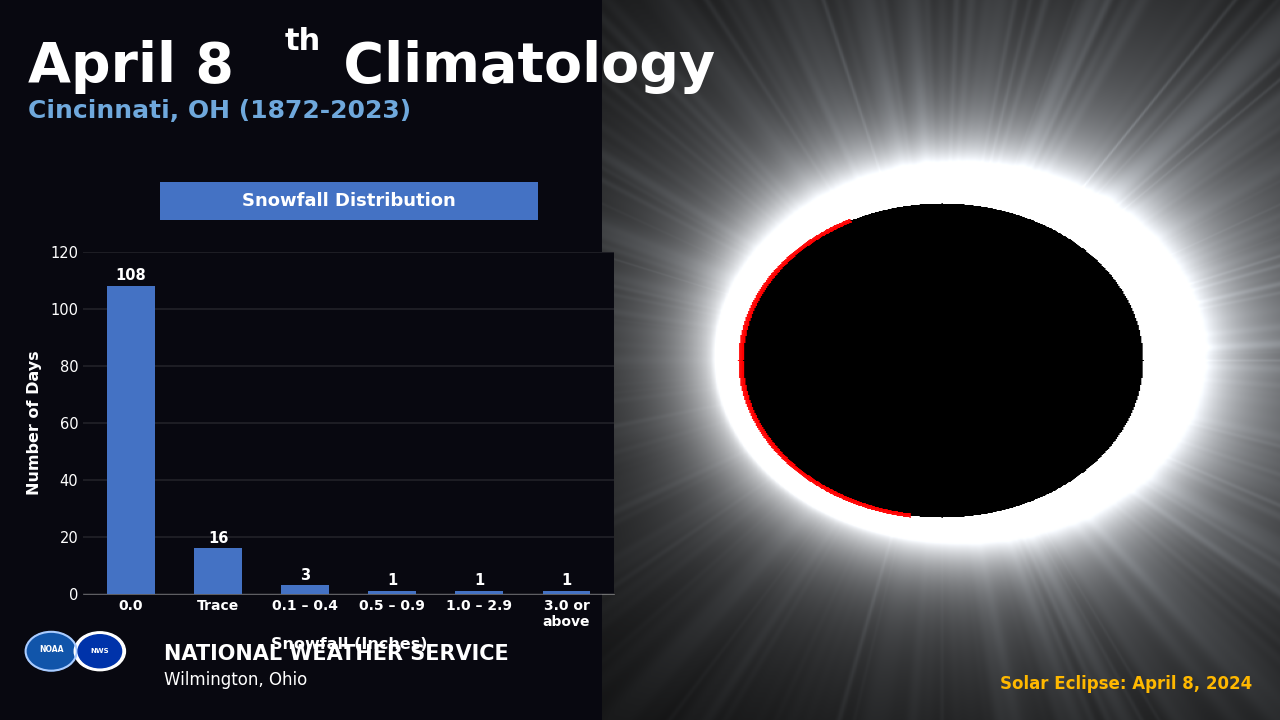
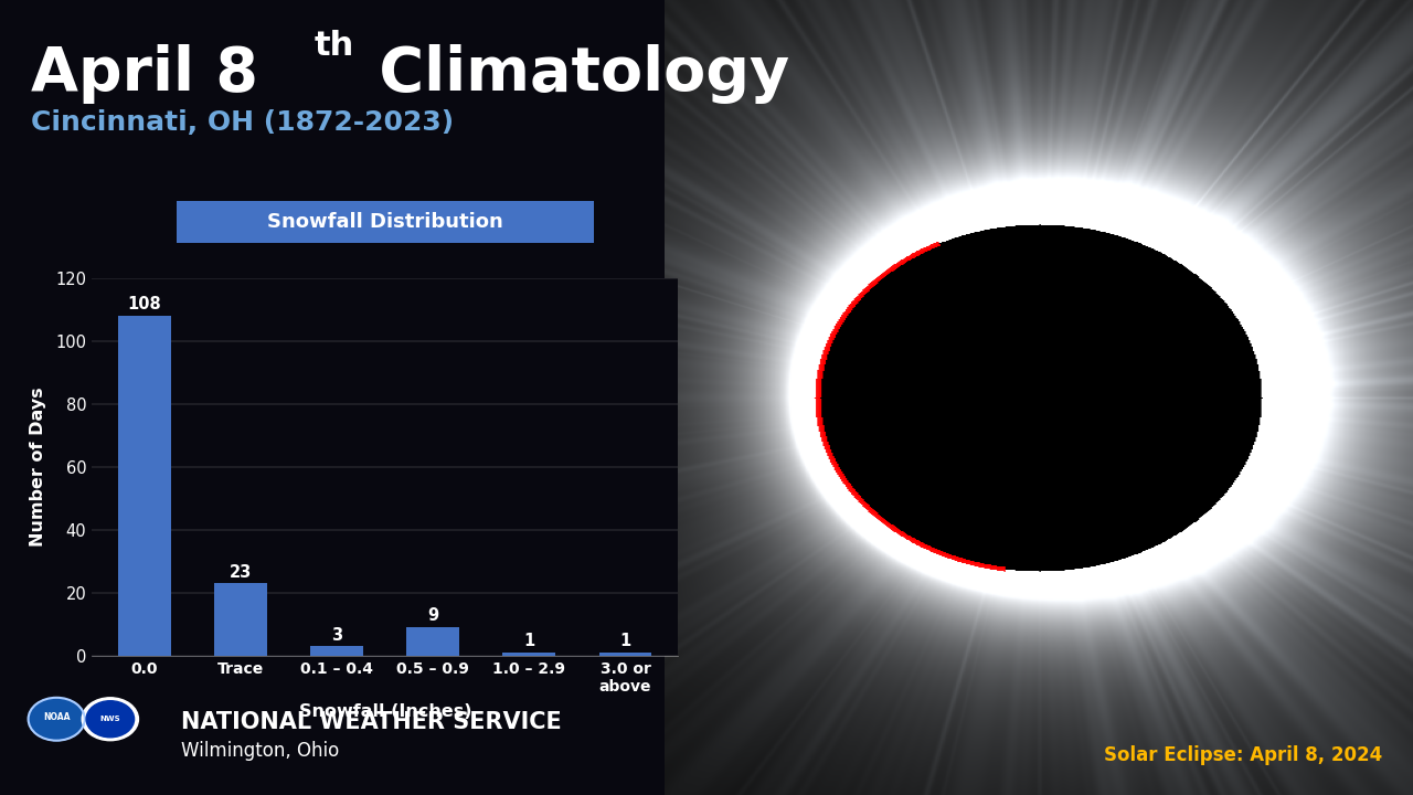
Trace: 16 -> 23
0.5 – 0.9: 1 -> 9
